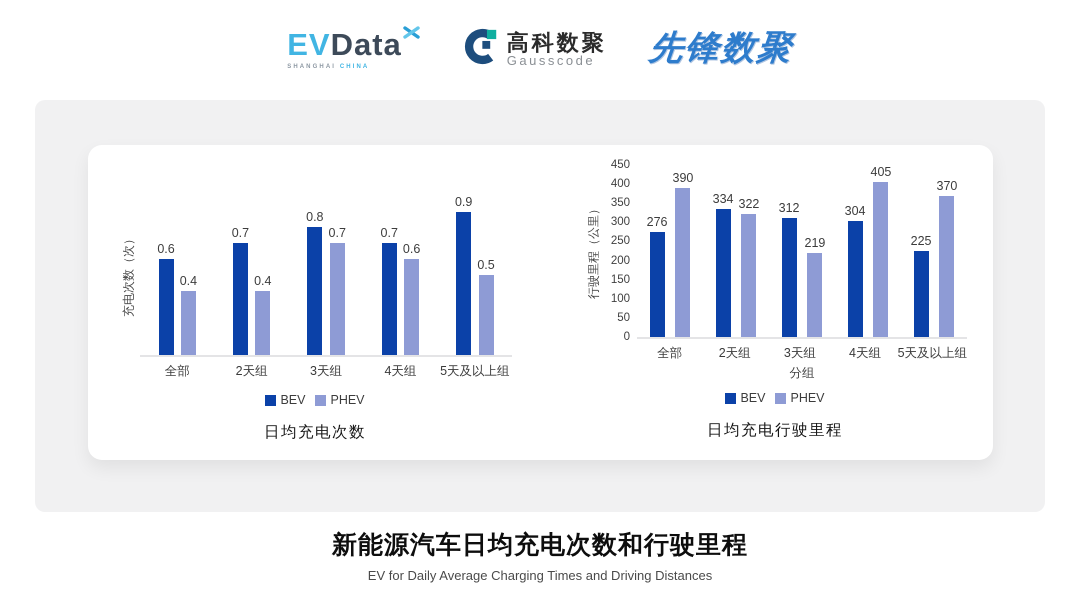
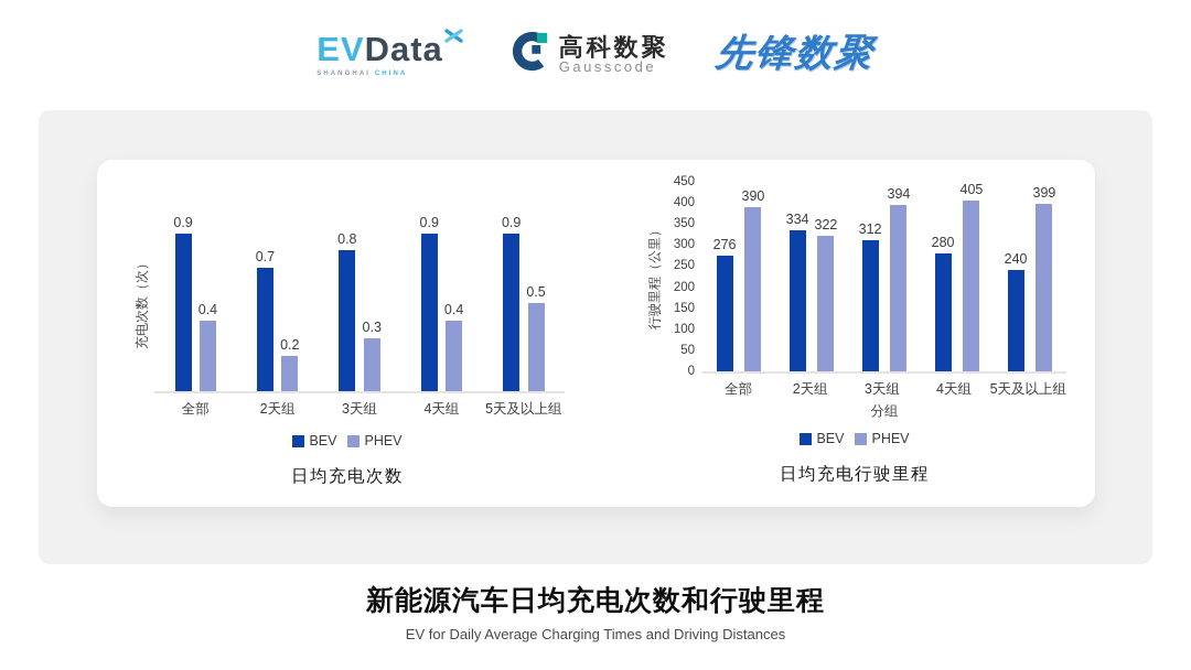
日均充电次数/BEV/全部: 0.6 -> 0.9
日均充电次数/PHEV/2天组: 0.4 -> 0.2
日均充电次数/PHEV/3天组: 0.7 -> 0.3
日均充电次数/BEV/4天组: 0.7 -> 0.9
日均充电次数/PHEV/4天组: 0.6 -> 0.4
日均充电行驶里程/PHEV/3天组: 219 -> 394
日均充电行驶里程/BEV/4天组: 304 -> 280
日均充电行驶里程/BEV/5天及以上组: 225 -> 240
日均充电行驶里程/PHEV/5天及以上组: 370 -> 399
